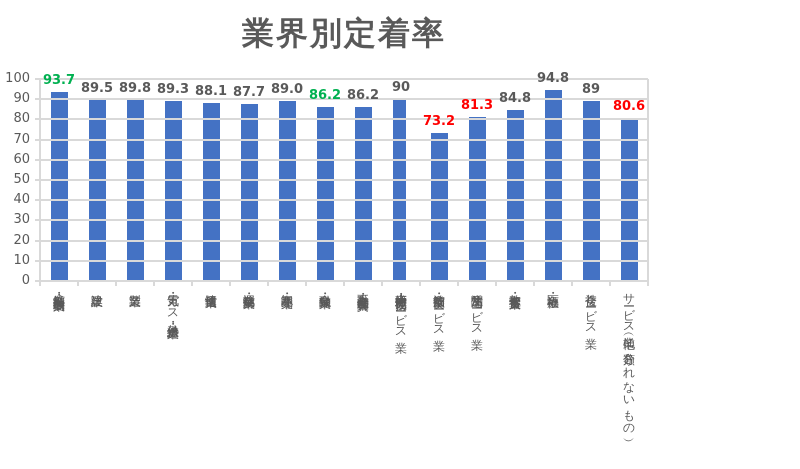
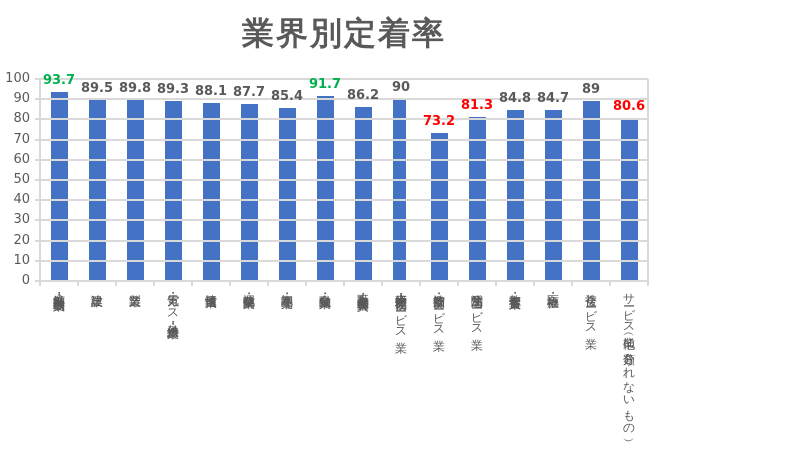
卸売業・小売業: 89.0 -> 85.4
金融業・保険業: 86.2 -> 91.7
医療・福祉: 94.8 -> 84.7
